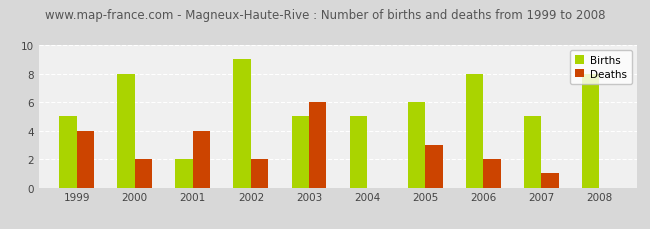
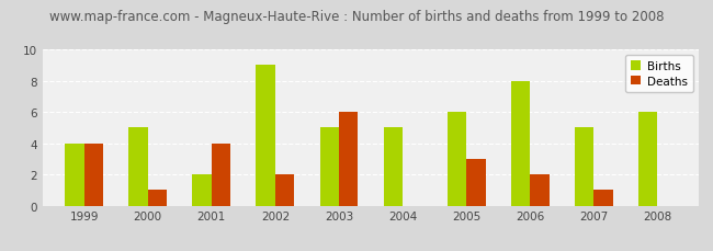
Births/1999: 5 -> 4
Births/2000: 8 -> 5
Deaths/2000: 2 -> 1
Births/2008: 8 -> 6
